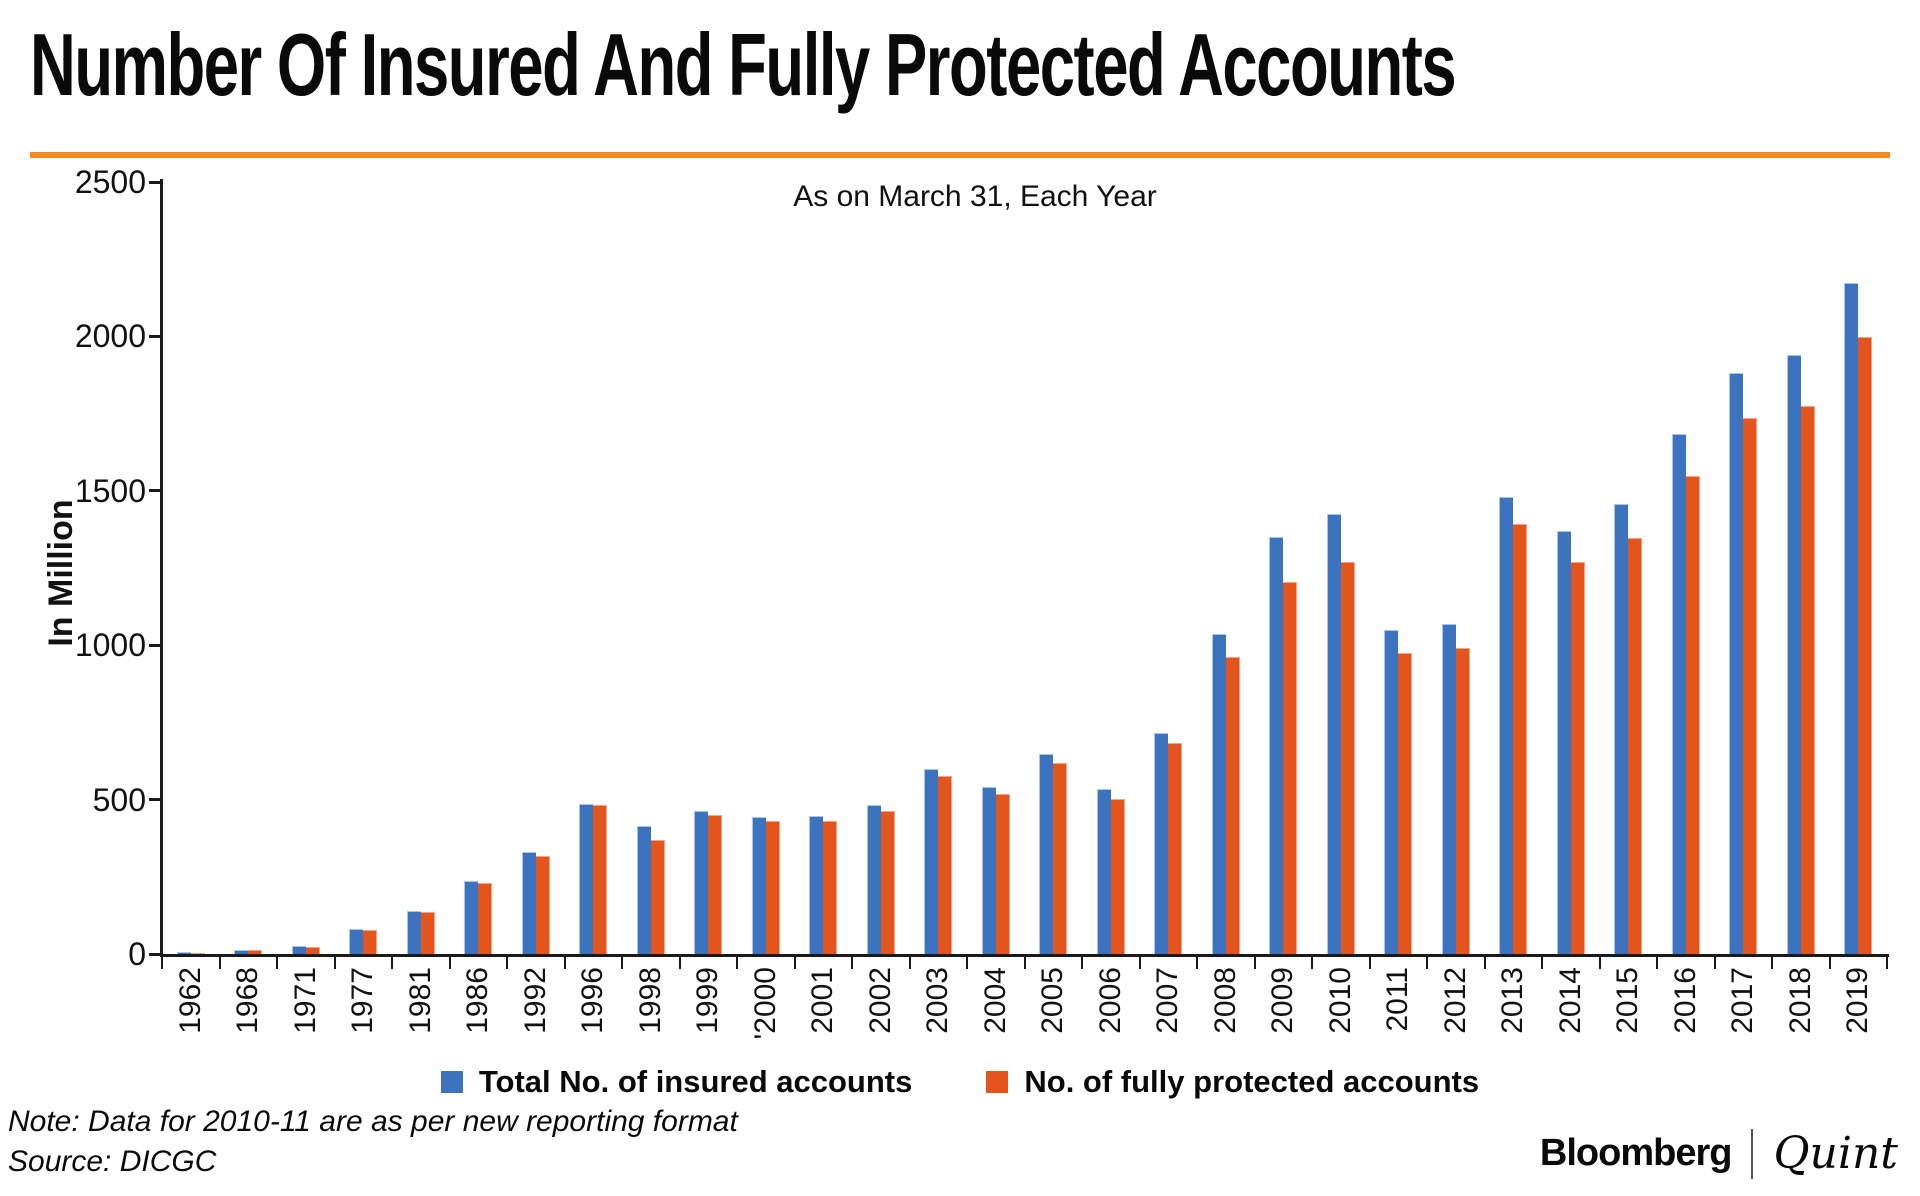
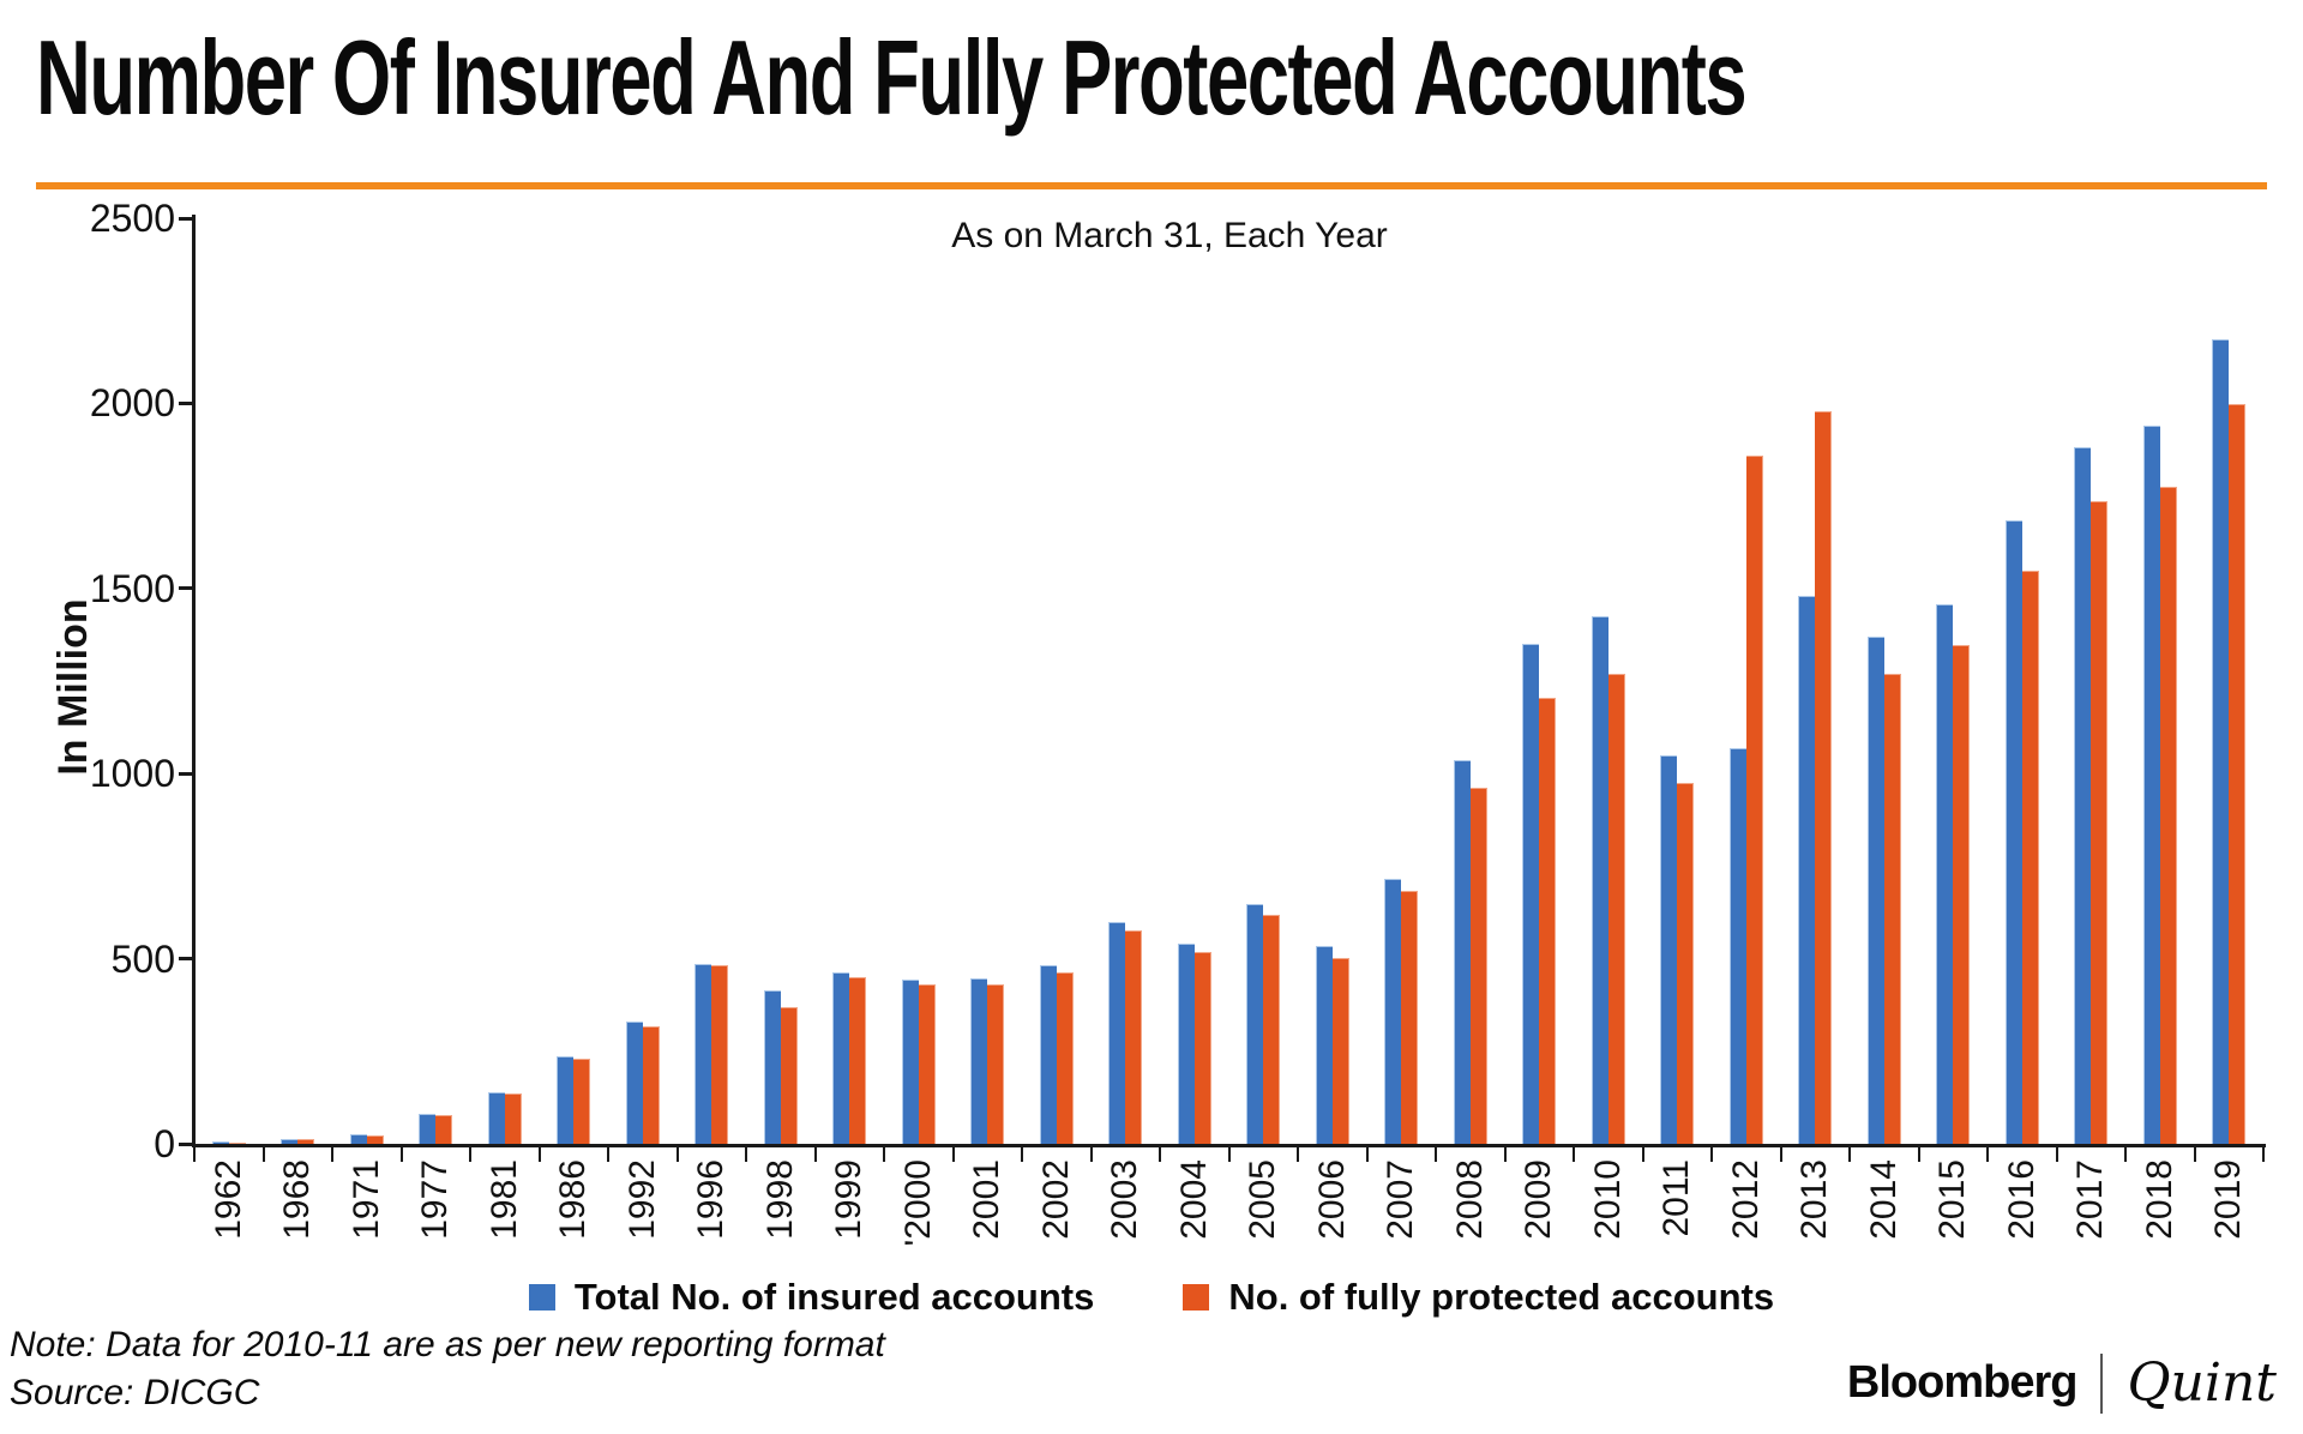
No. of fully protected accounts/2012: 990 -> 1860
No. of fully protected accounts/2013: 1390 -> 1980
